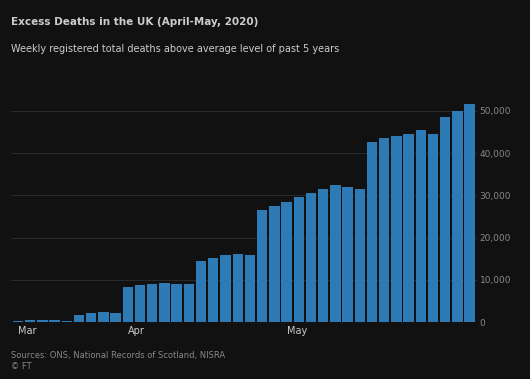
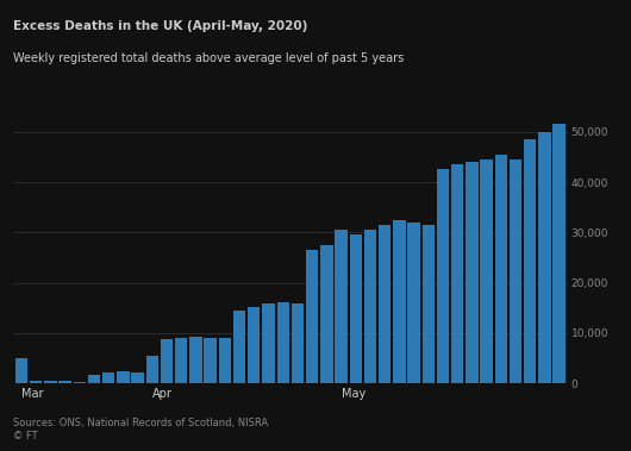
Mar: 200 -> 5,000
Apr: 8,200 -> 5,500
May: 28,500 -> 30,500
